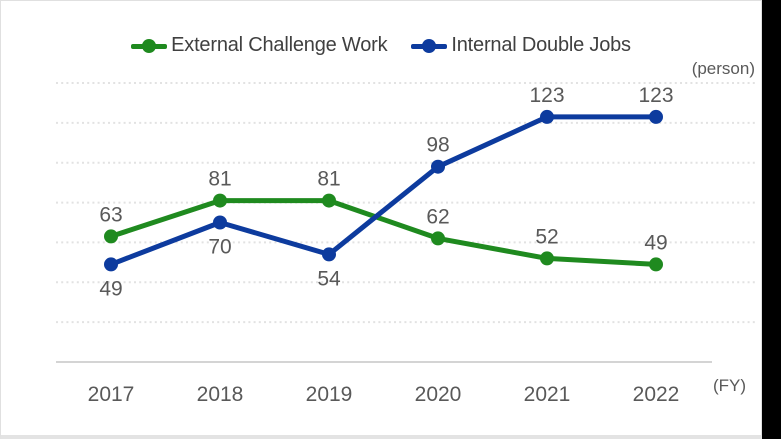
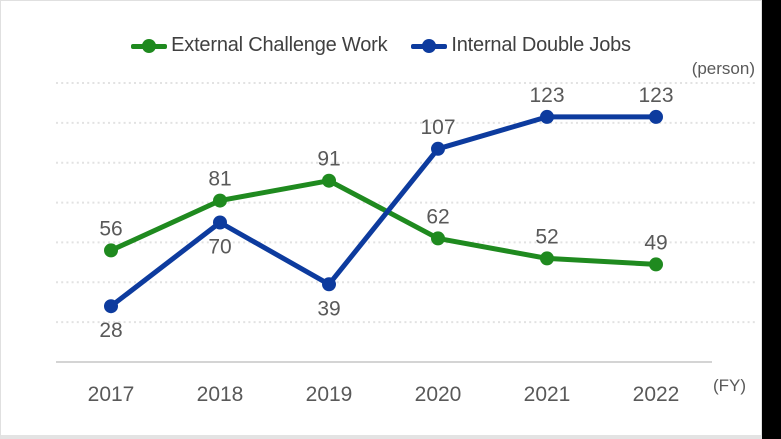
External Challenge Work/2017: 63 -> 56
Internal Double Jobs/2017: 49 -> 28
External Challenge Work/2019: 81 -> 91
Internal Double Jobs/2019: 54 -> 39
Internal Double Jobs/2020: 98 -> 107
